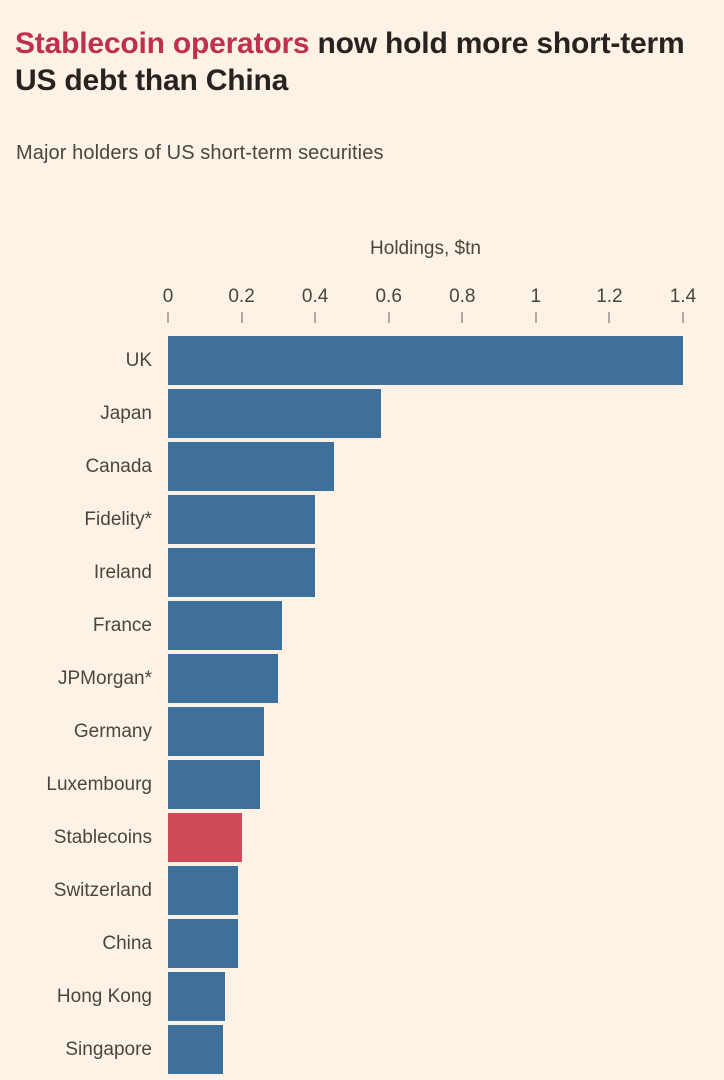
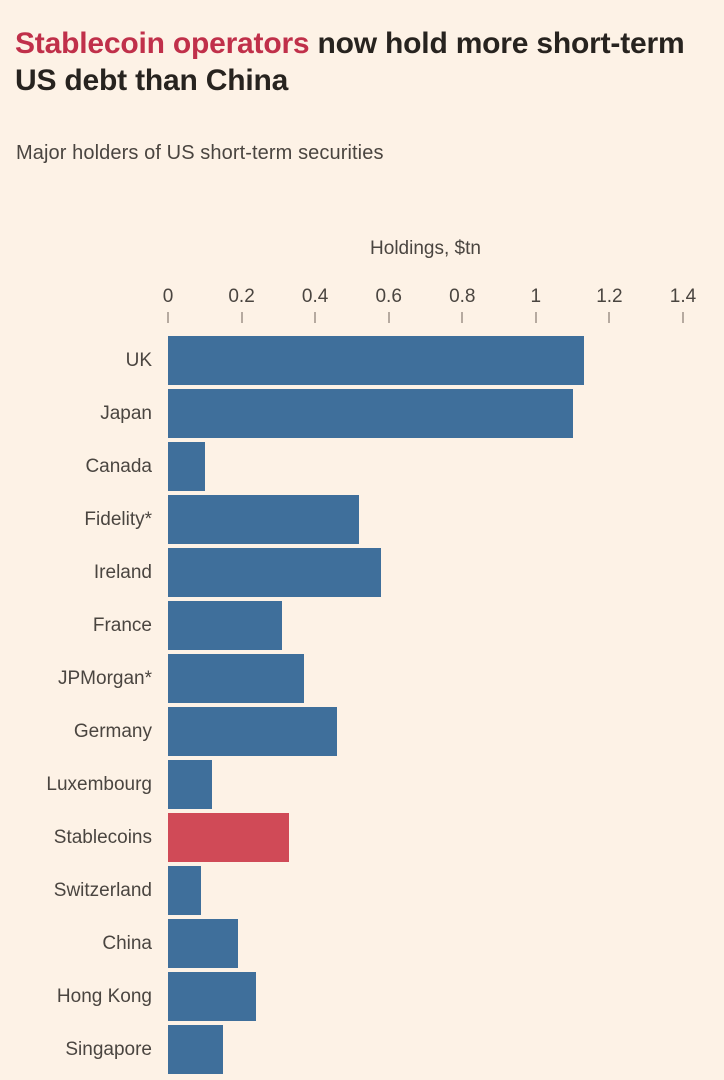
UK: 1.40 -> 1.13
Japan: 0.58 -> 1.10
Canada: 0.45 -> 0.10
Fidelity*: 0.40 -> 0.52
Ireland: 0.40 -> 0.58
JPMorgan*: 0.30 -> 0.37
Germany: 0.26 -> 0.46
Luxembourg: 0.25 -> 0.12
Stablecoins: 0.20 -> 0.33
Switzerland: 0.19 -> 0.09
Hong Kong: 0.15 -> 0.24
